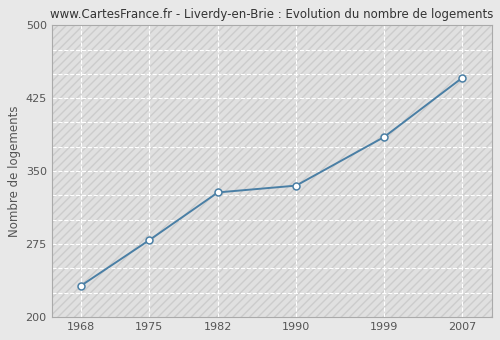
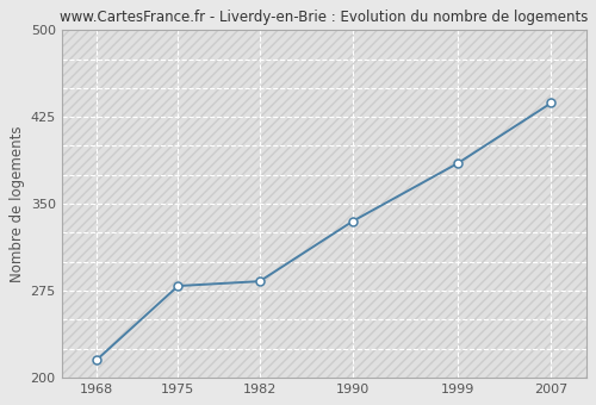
1968: 232 -> 215
1982: 328 -> 283
2007: 446 -> 437
